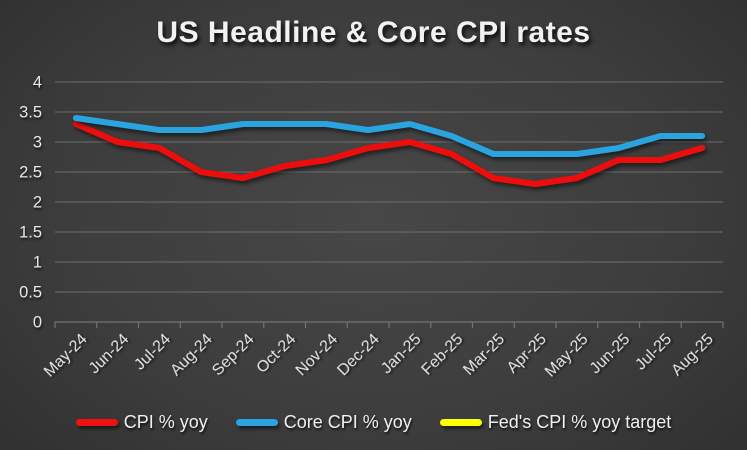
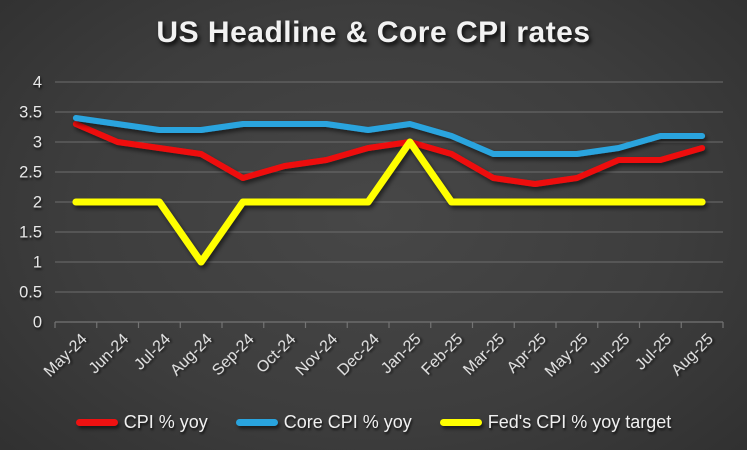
CPI % yoy/Aug-24: 2.5 -> 2.8
Fed's CPI % yoy target/Aug-24: 2 -> 1
Fed's CPI % yoy target/Jan-25: 2 -> 3
